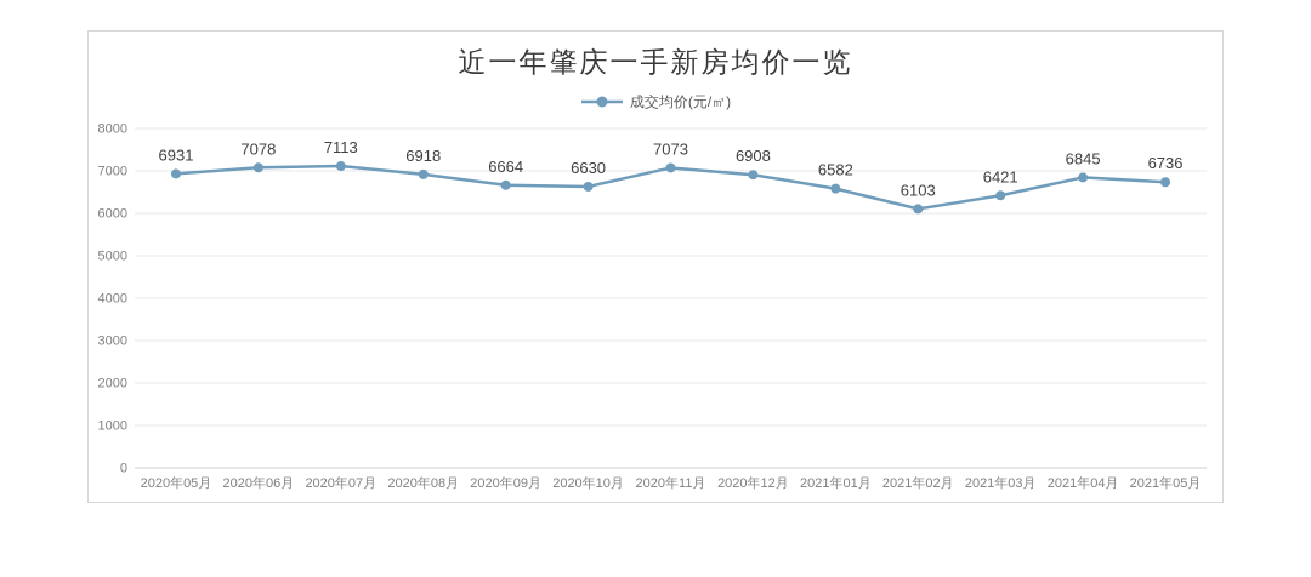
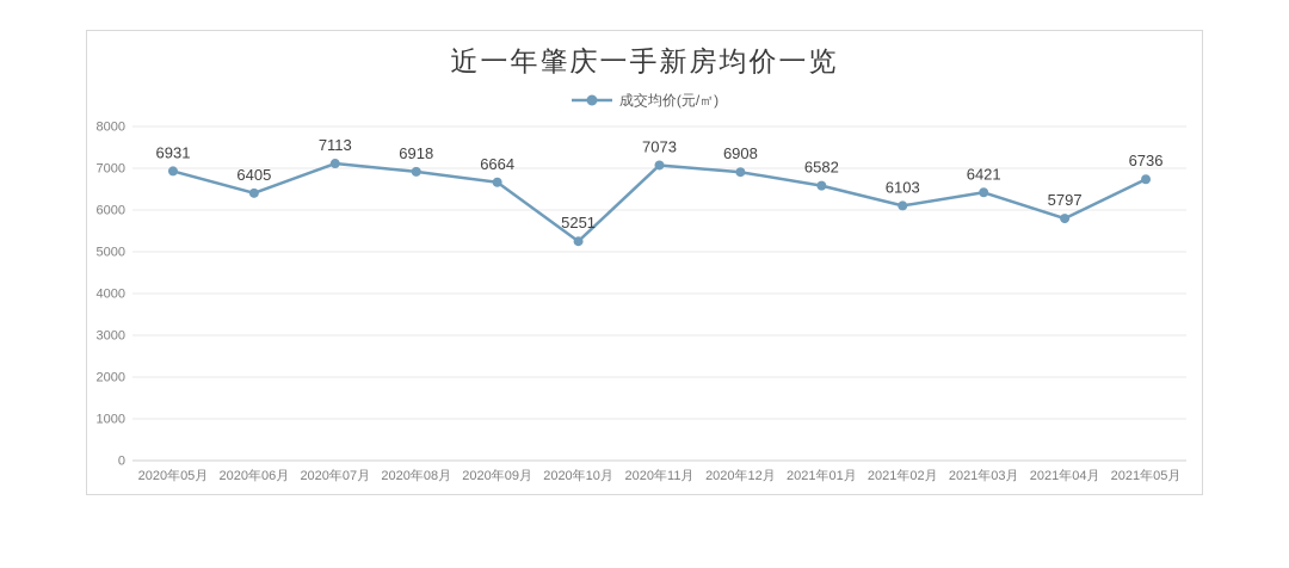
2020年06月: 7078 -> 6405
2020年10月: 6630 -> 5251
2021年04月: 6845 -> 5797
